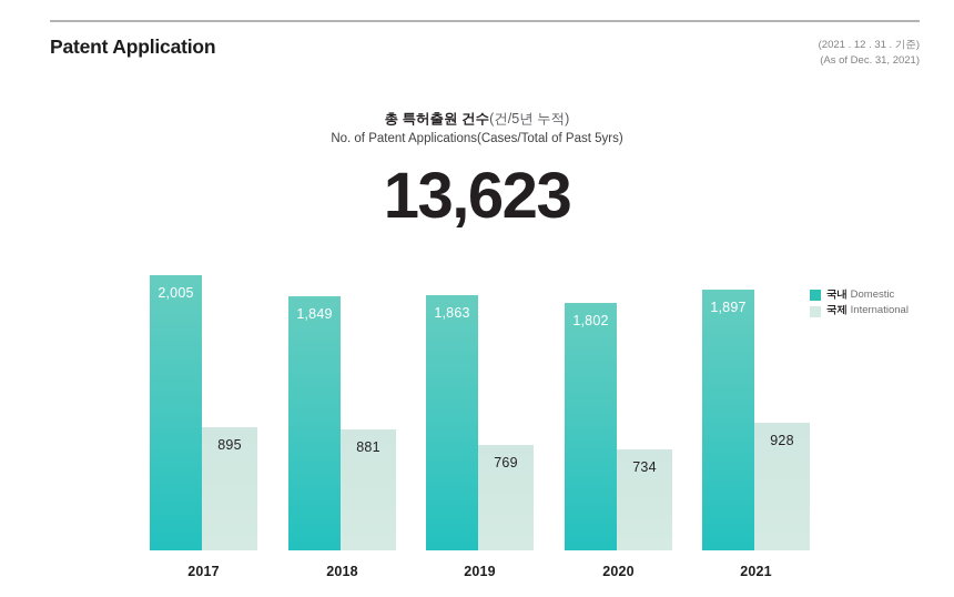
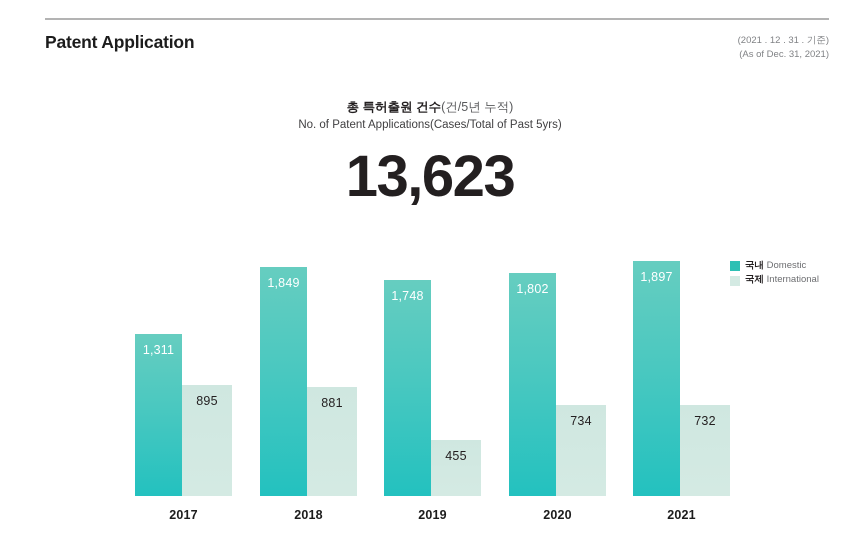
국내 Domestic/2017: 2,005 -> 1,311
국내 Domestic/2019: 1,863 -> 1,748
국제 International/2019: 769 -> 455
국제 International/2021: 928 -> 732
